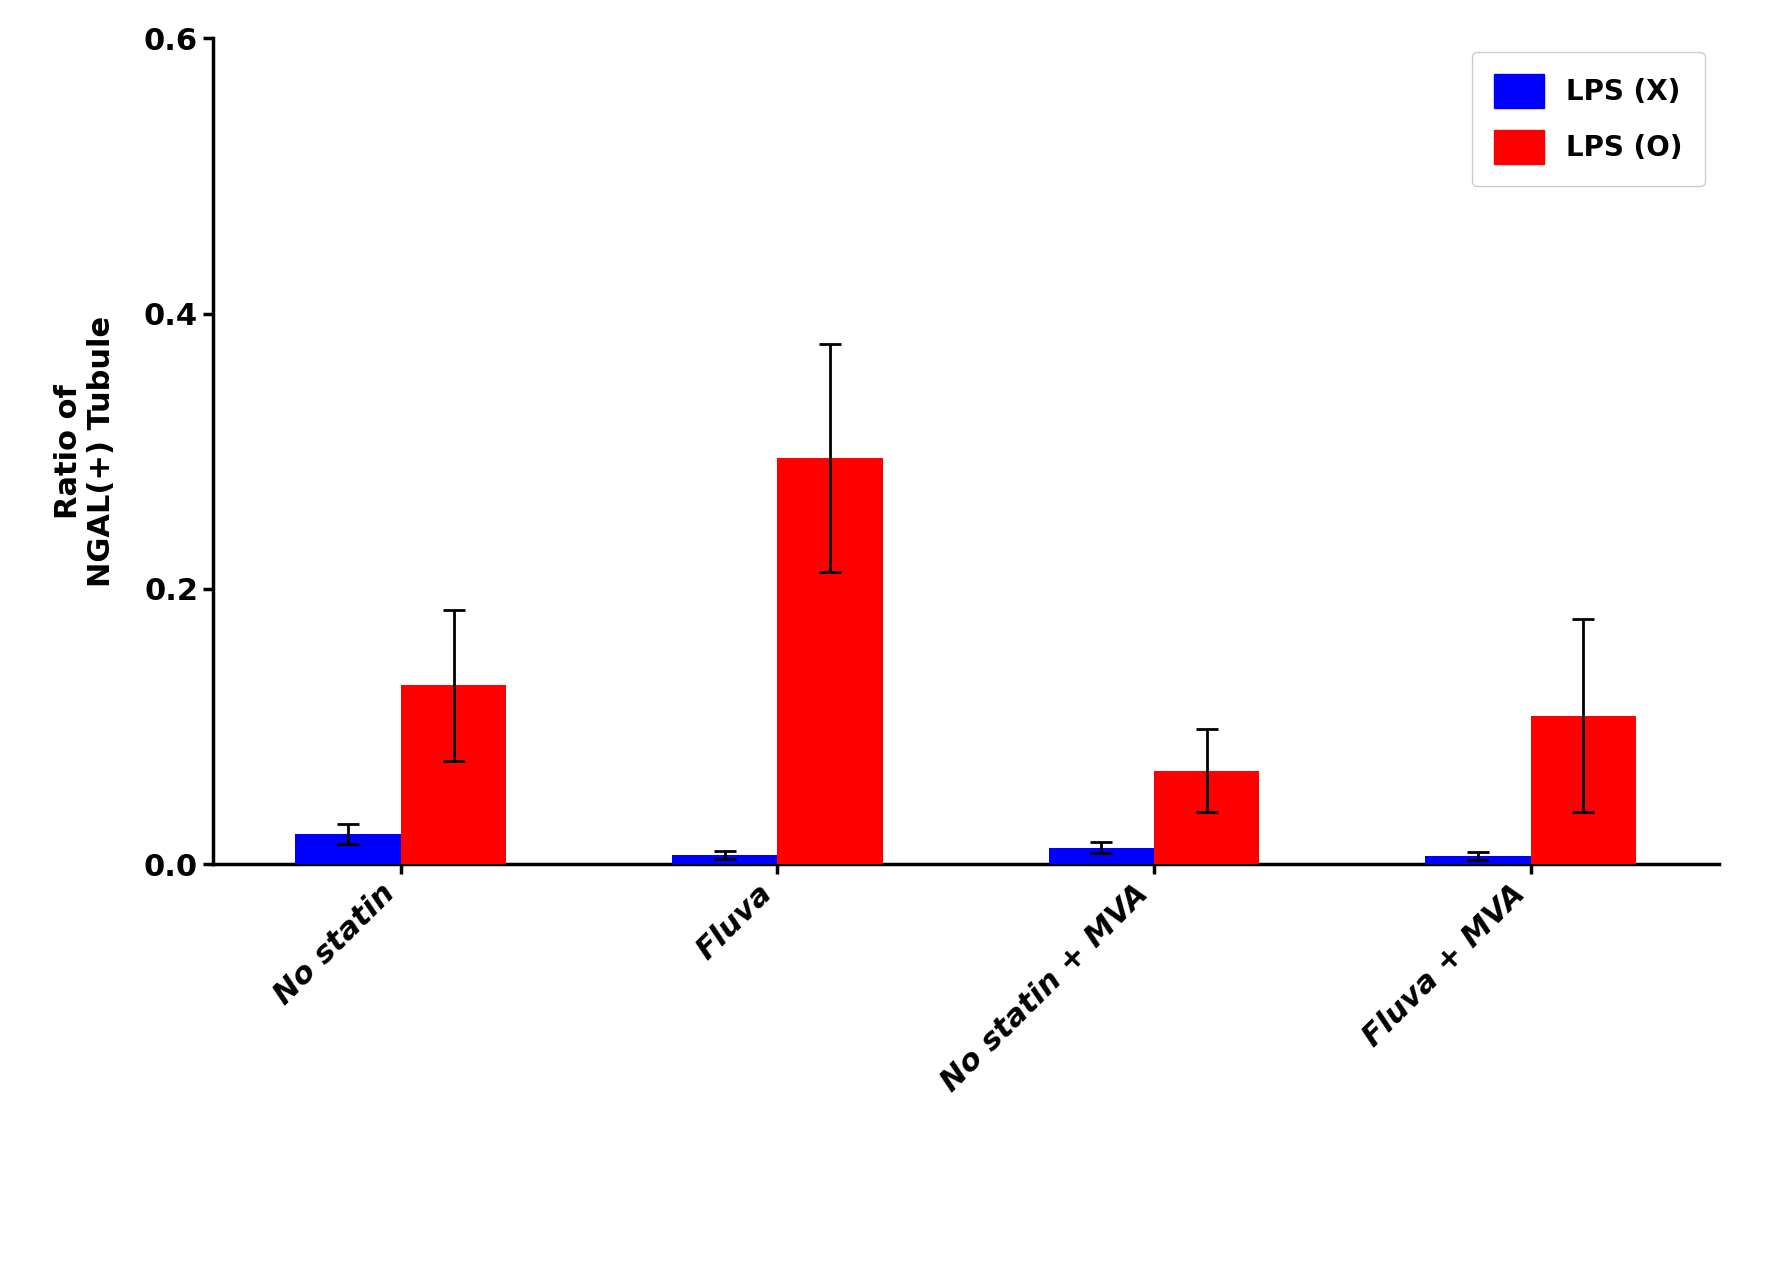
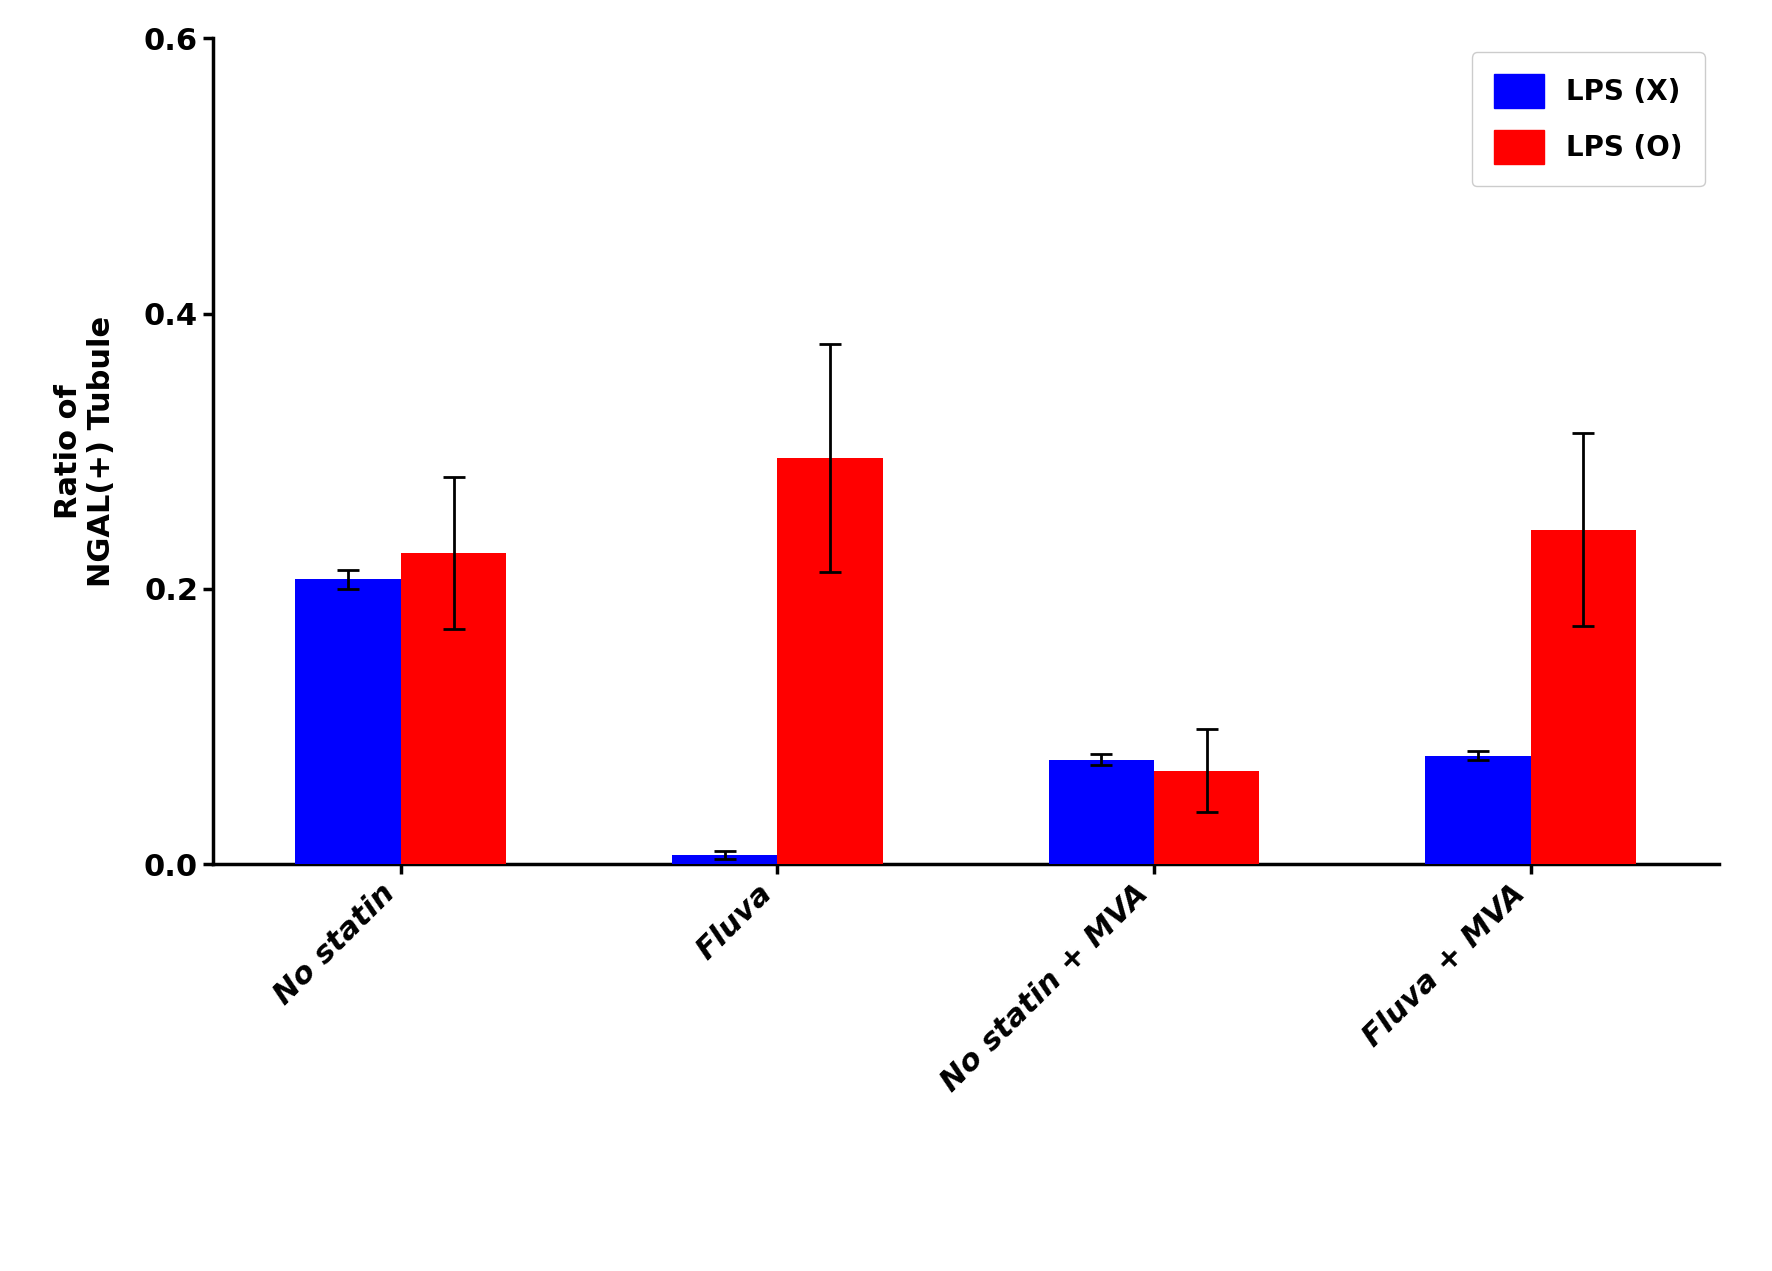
LPS (X)/No statin: 0.022 -> 0.207
LPS (O)/No statin: 0.130 -> 0.226
LPS (X)/No statin + MVA: 0.012 -> 0.076
LPS (X)/Fluva + MVA: 0.006 -> 0.079
LPS (O)/Fluva + MVA: 0.108 -> 0.243
